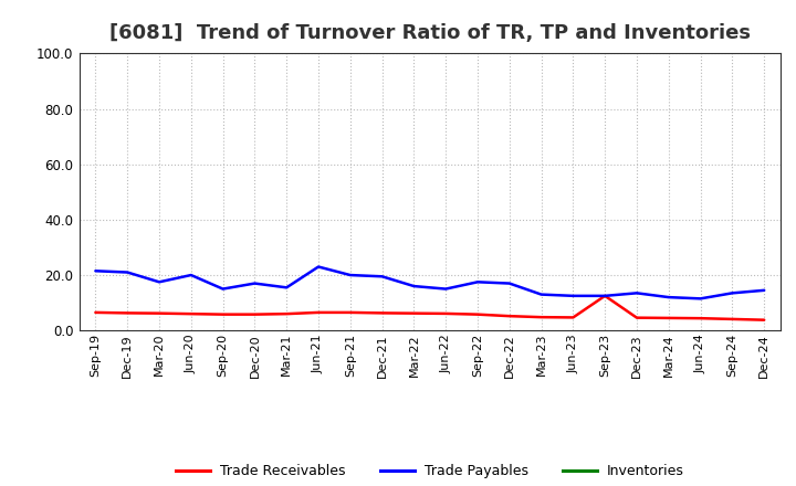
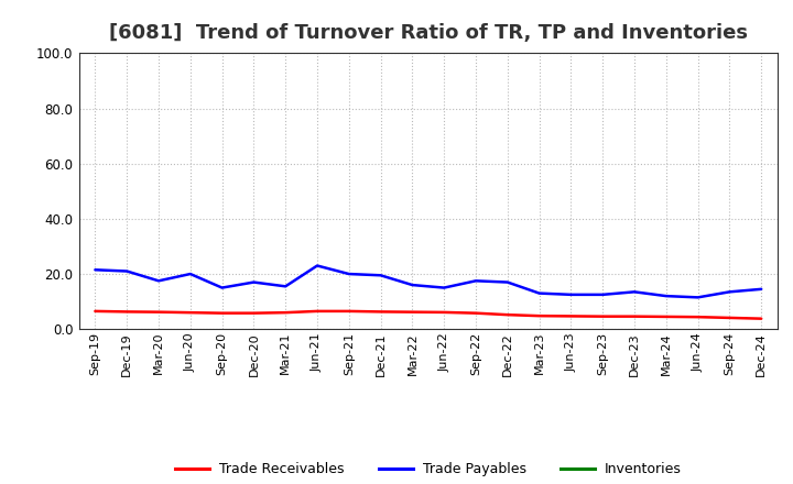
Trade Receivables/Sep-23: 12.5 -> 4.6
